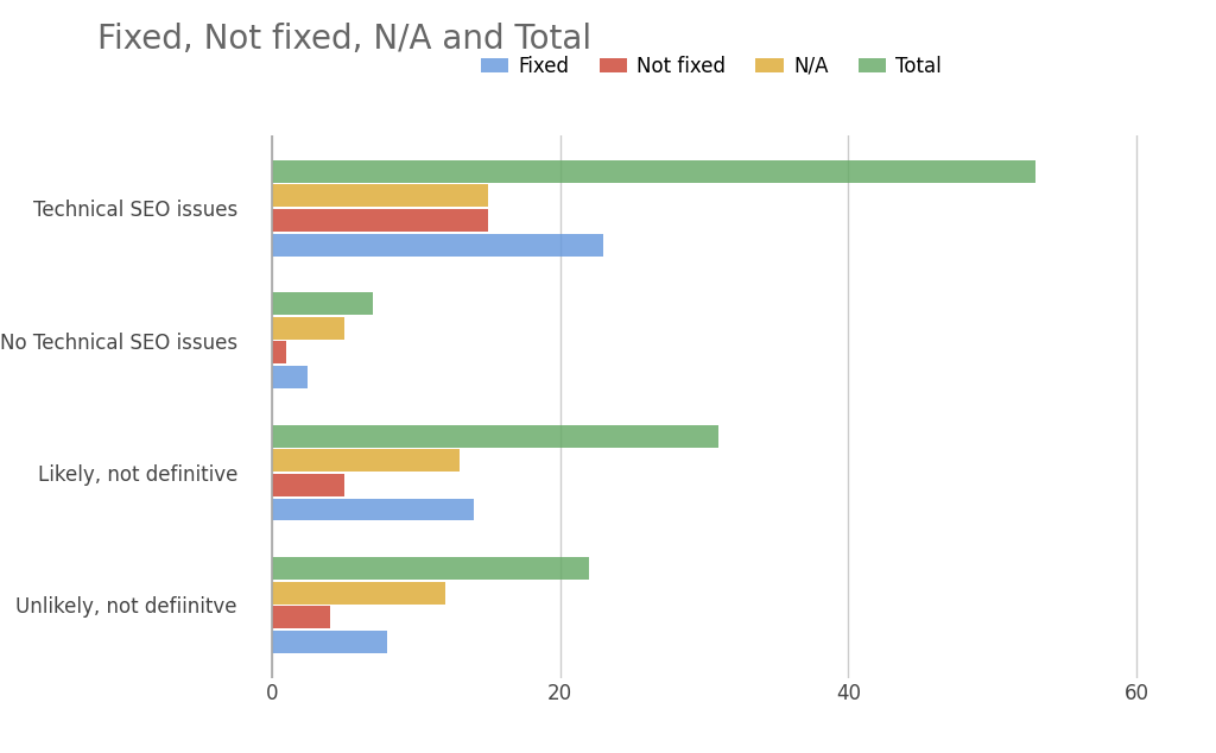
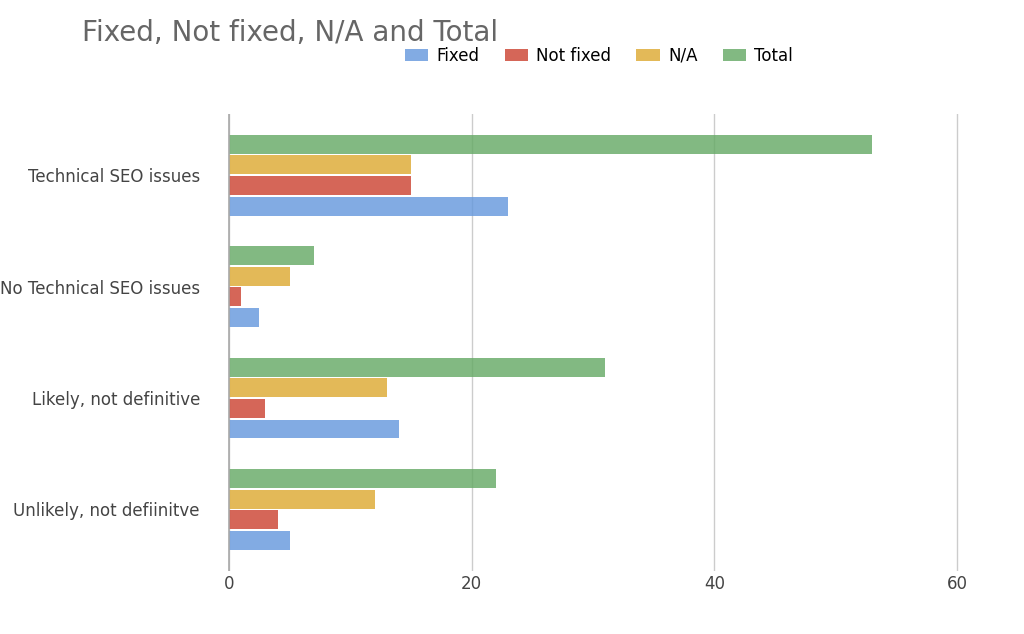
Not fixed/Likely, not definitive: 5 -> 3
Fixed/Unlikely, not defiinitve: 8.0 -> 5.0
